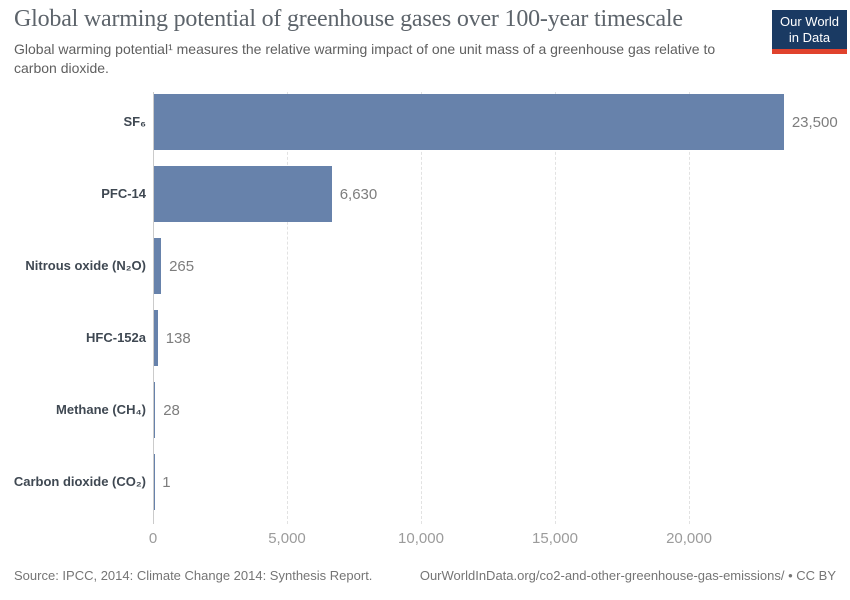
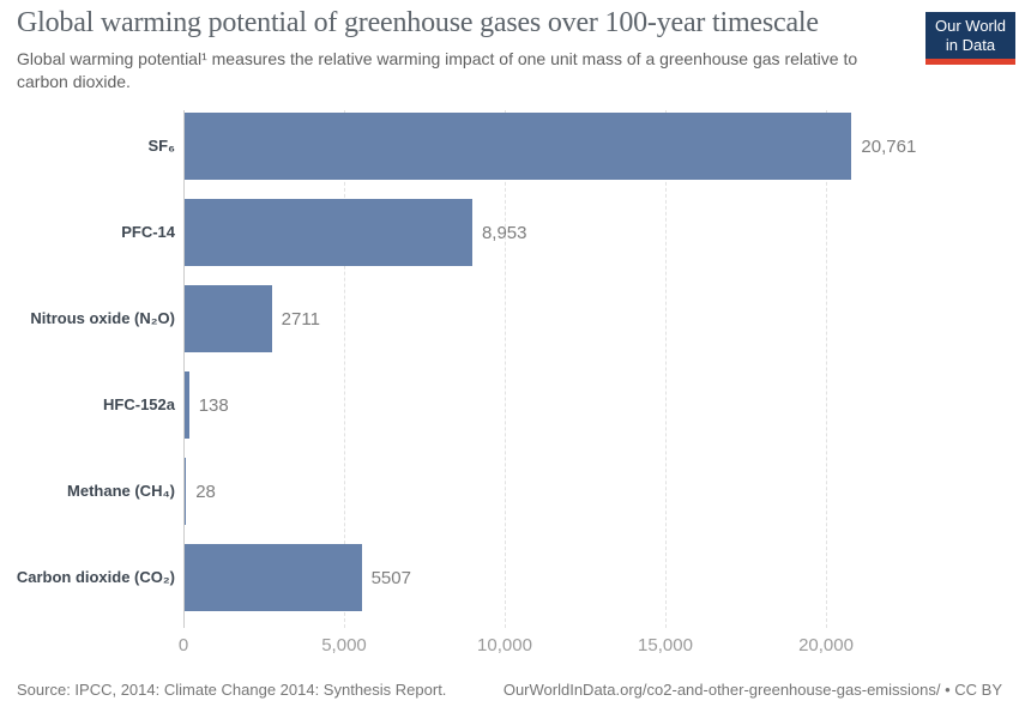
SF₆: 23,500 -> 20,761
PFC-14: 6,630 -> 8,953
Nitrous oxide (N₂O): 265 -> 2711
Carbon dioxide (CO₂): 1 -> 5507
